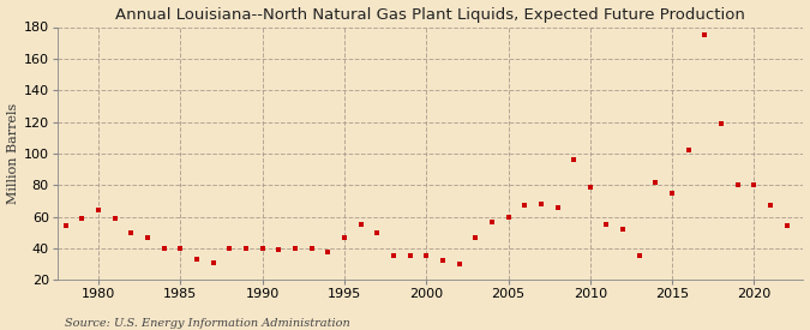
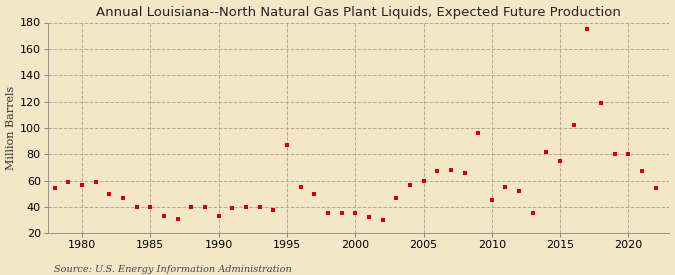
1980: 64 -> 57
1990: 40 -> 33
1995: 47 -> 87
2010: 79 -> 45
